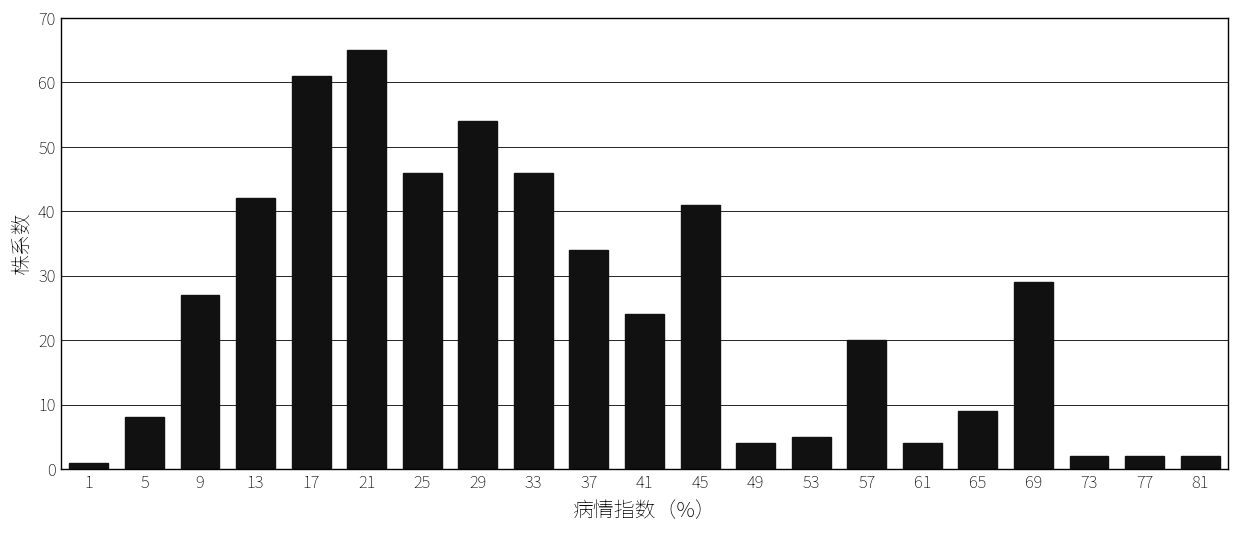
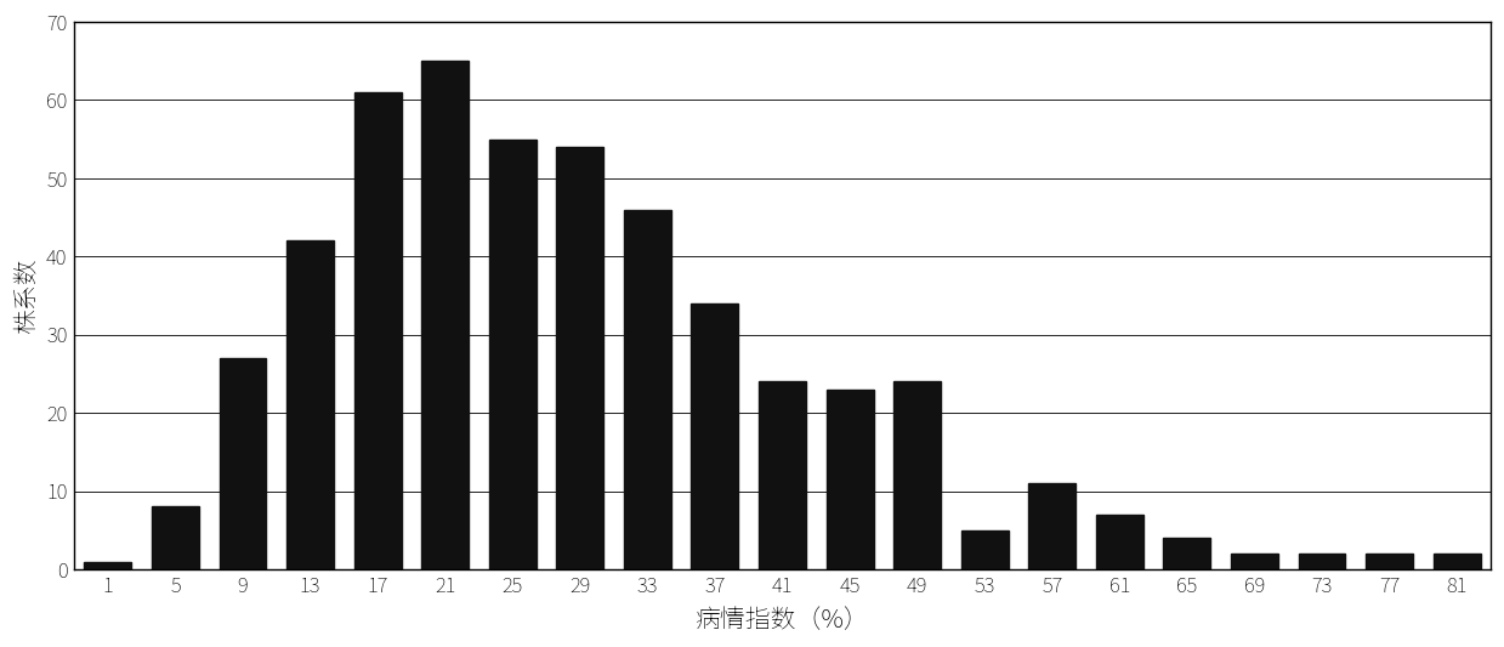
25: 46 -> 55
45: 41 -> 23
49: 4 -> 24
57: 20 -> 11
61: 4 -> 7
65: 9 -> 4
69: 29 -> 2
